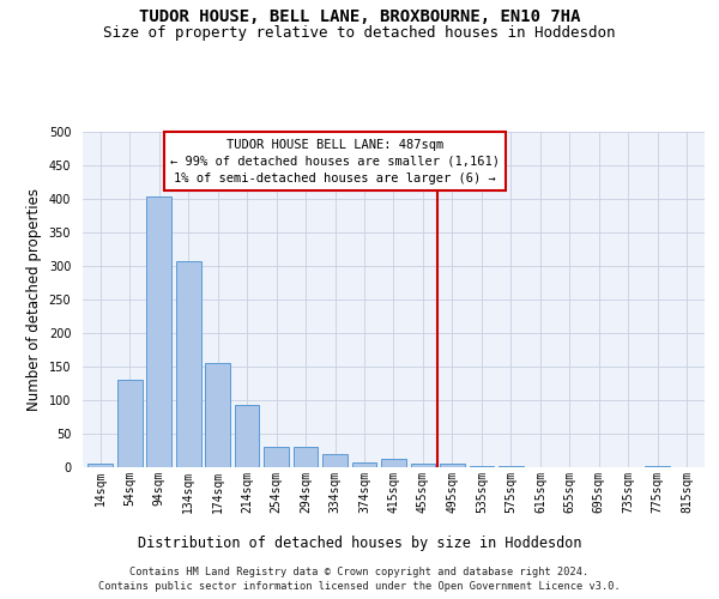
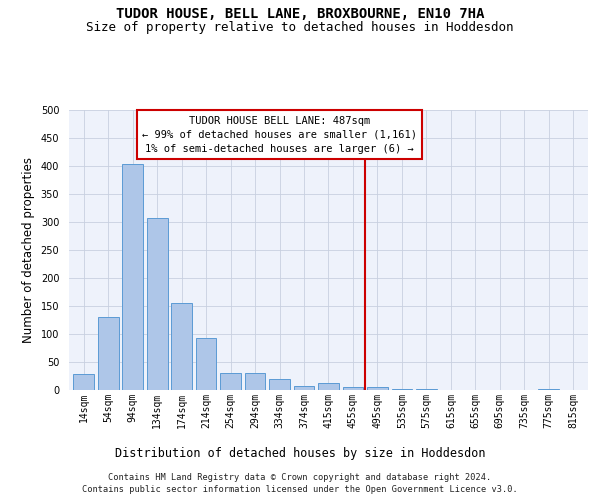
14sqm: 5 -> 28
